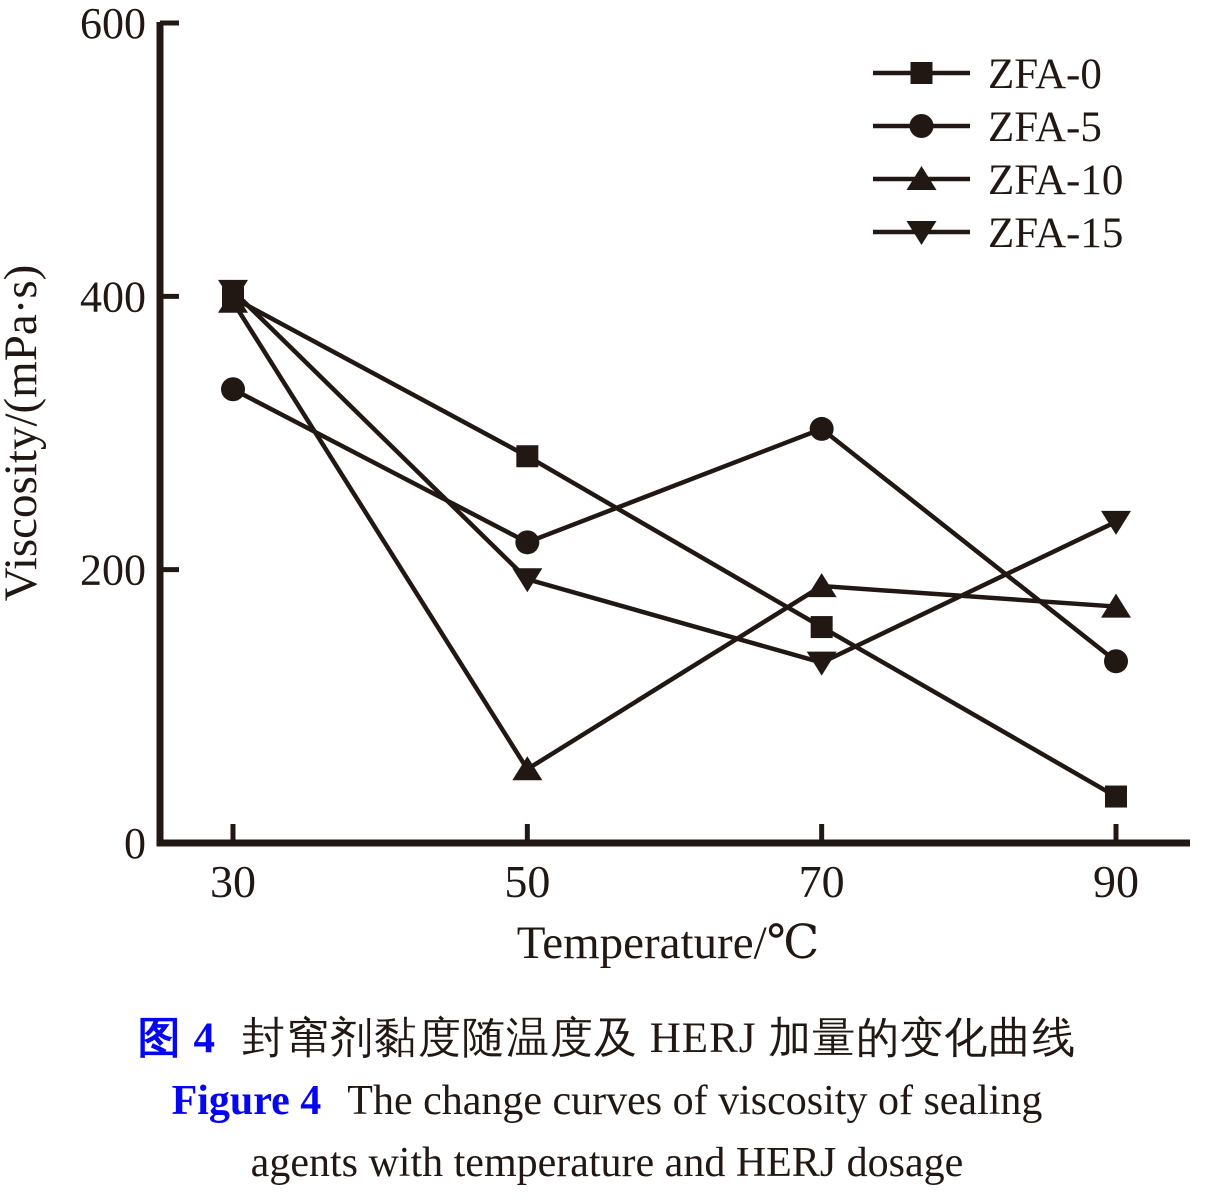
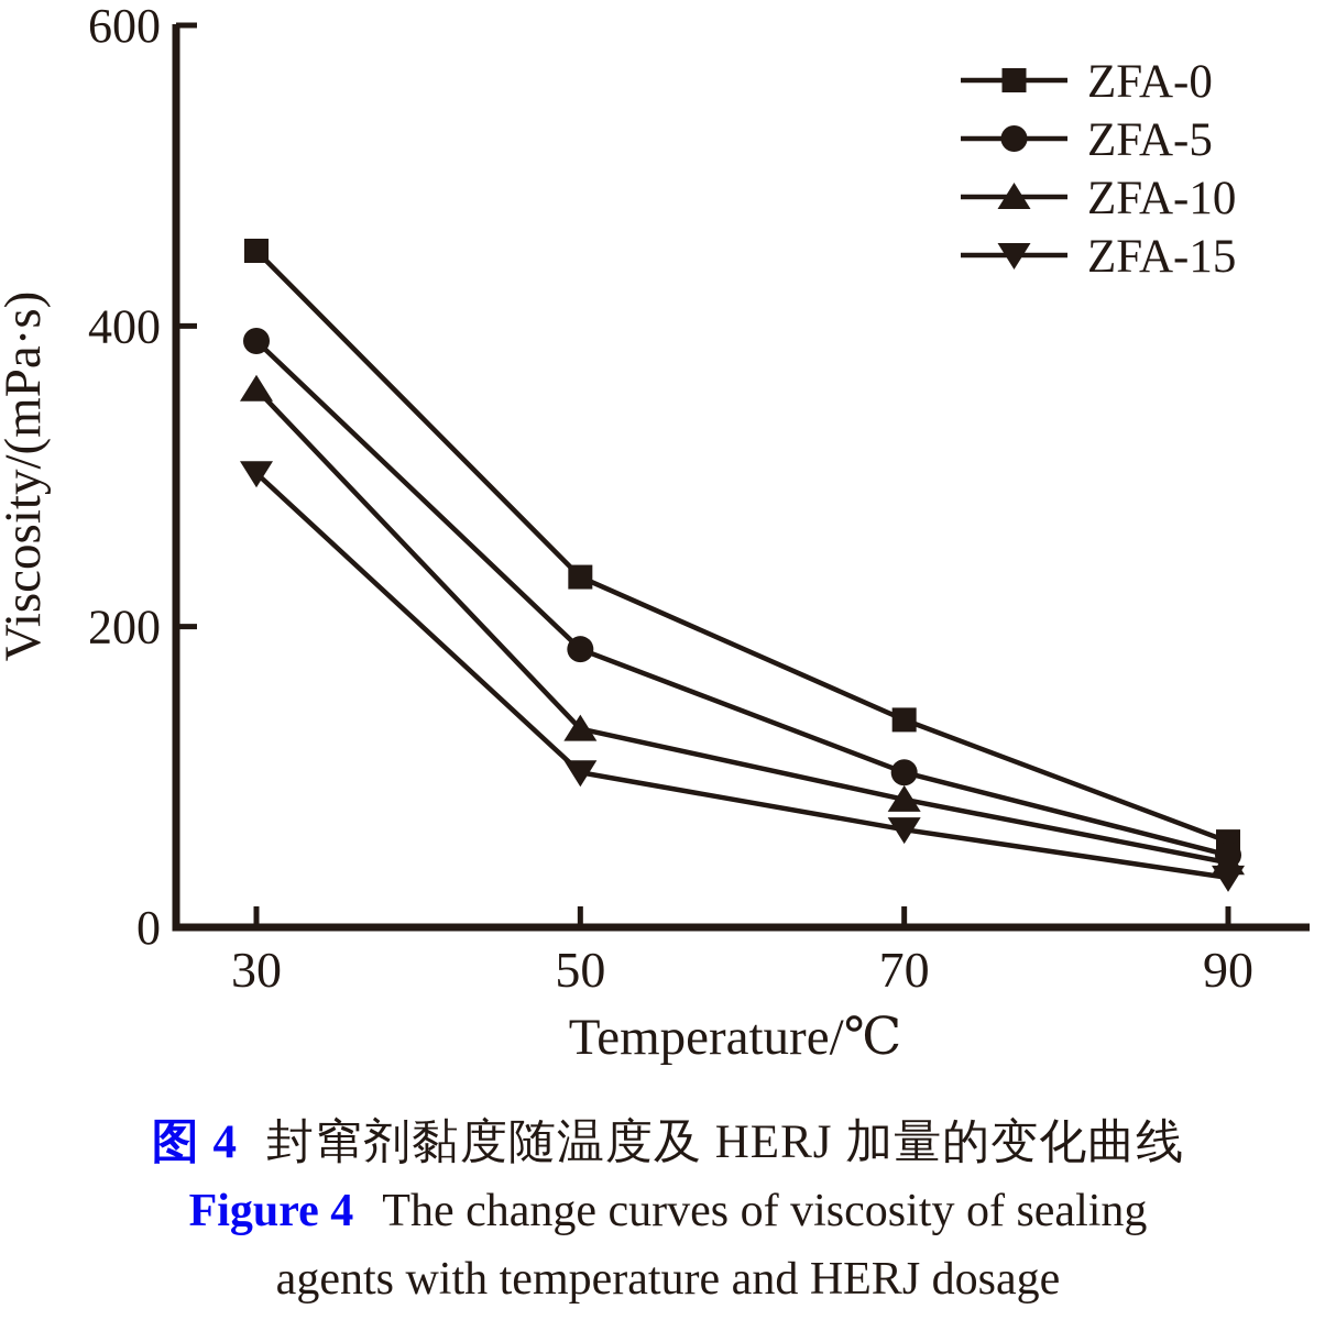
ZFA-0/30: 399 -> 450
ZFA-5/30: 332 -> 390
ZFA-10/30: 396 -> 358
ZFA-15/30: 404 -> 302
ZFA-0/50: 283 -> 233
ZFA-5/50: 220 -> 185
ZFA-10/50: 54 -> 132
ZFA-15/50: 193 -> 103
ZFA-0/70: 158 -> 138
ZFA-5/70: 303 -> 103
ZFA-10/70: 188 -> 85
ZFA-15/70: 132 -> 65
ZFA-0/90: 34 -> 57
ZFA-5/90: 133 -> 48
ZFA-10/90: 173 -> 43
ZFA-15/90: 235 -> 33
